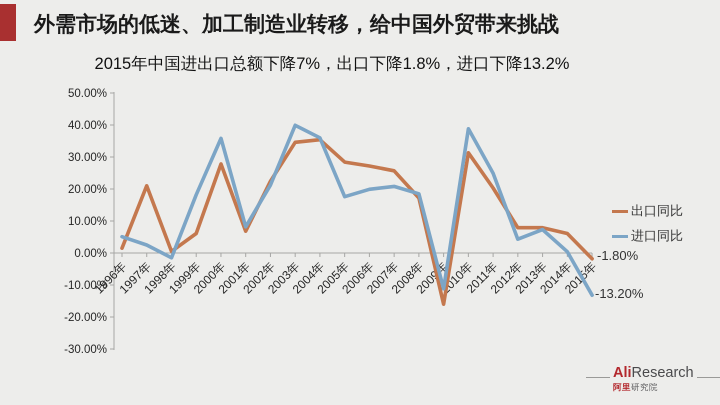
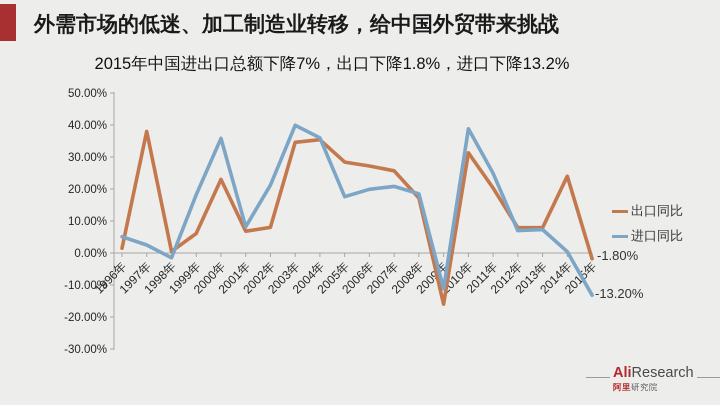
出口同比/1997年: 21% -> 38%
出口同比/2000年: 28% -> 23%
出口同比/2002年: 22% -> 8%
进口同比/2012年: 4% -> 7%
出口同比/2014年: 6% -> 24%
